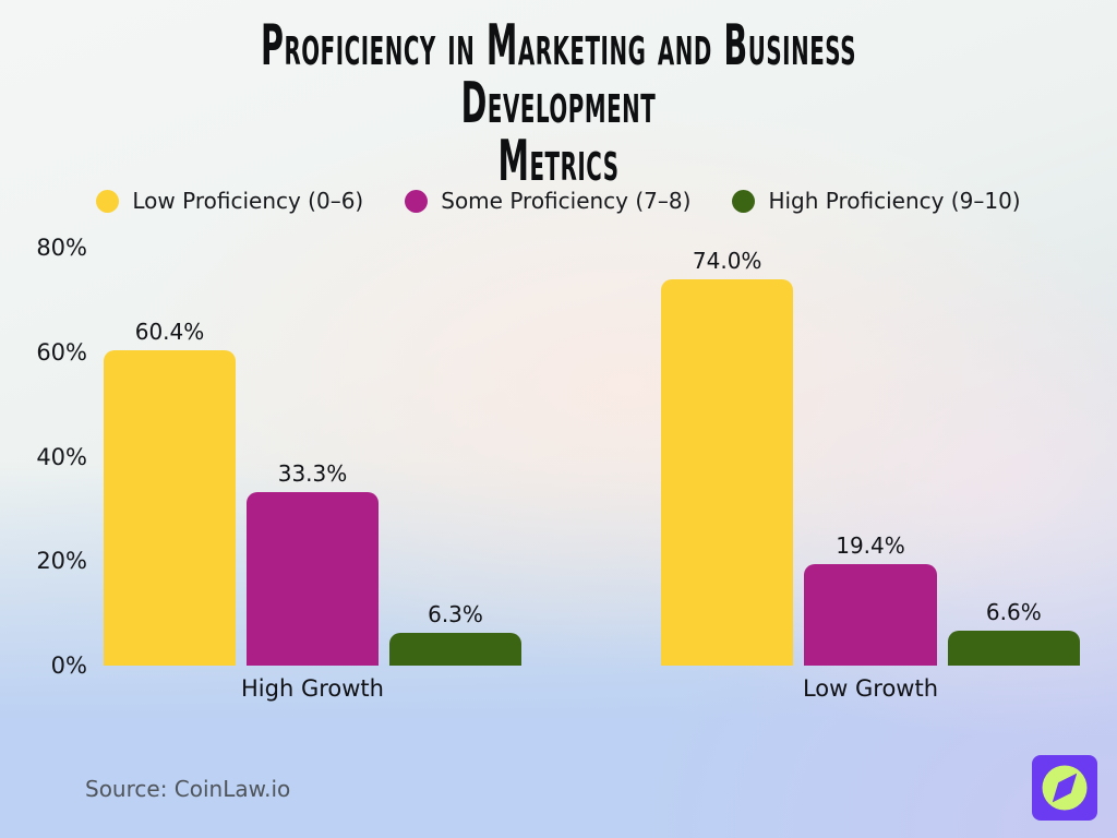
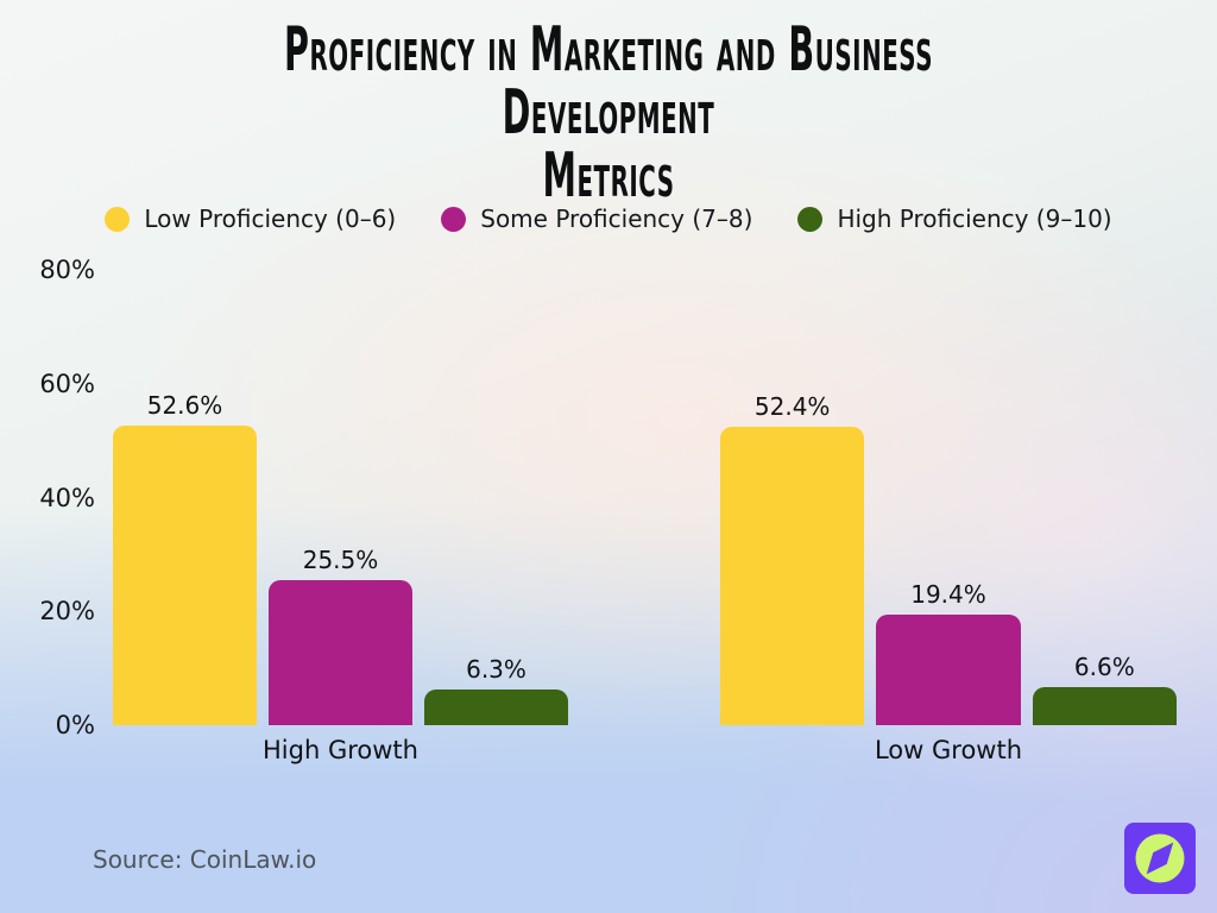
Low Proficiency (0–6)/High Growth: 60.4% -> 52.6%
Some Proficiency (7–8)/High Growth: 33.3% -> 25.5%
Low Proficiency (0–6)/Low Growth: 74.0% -> 52.4%
